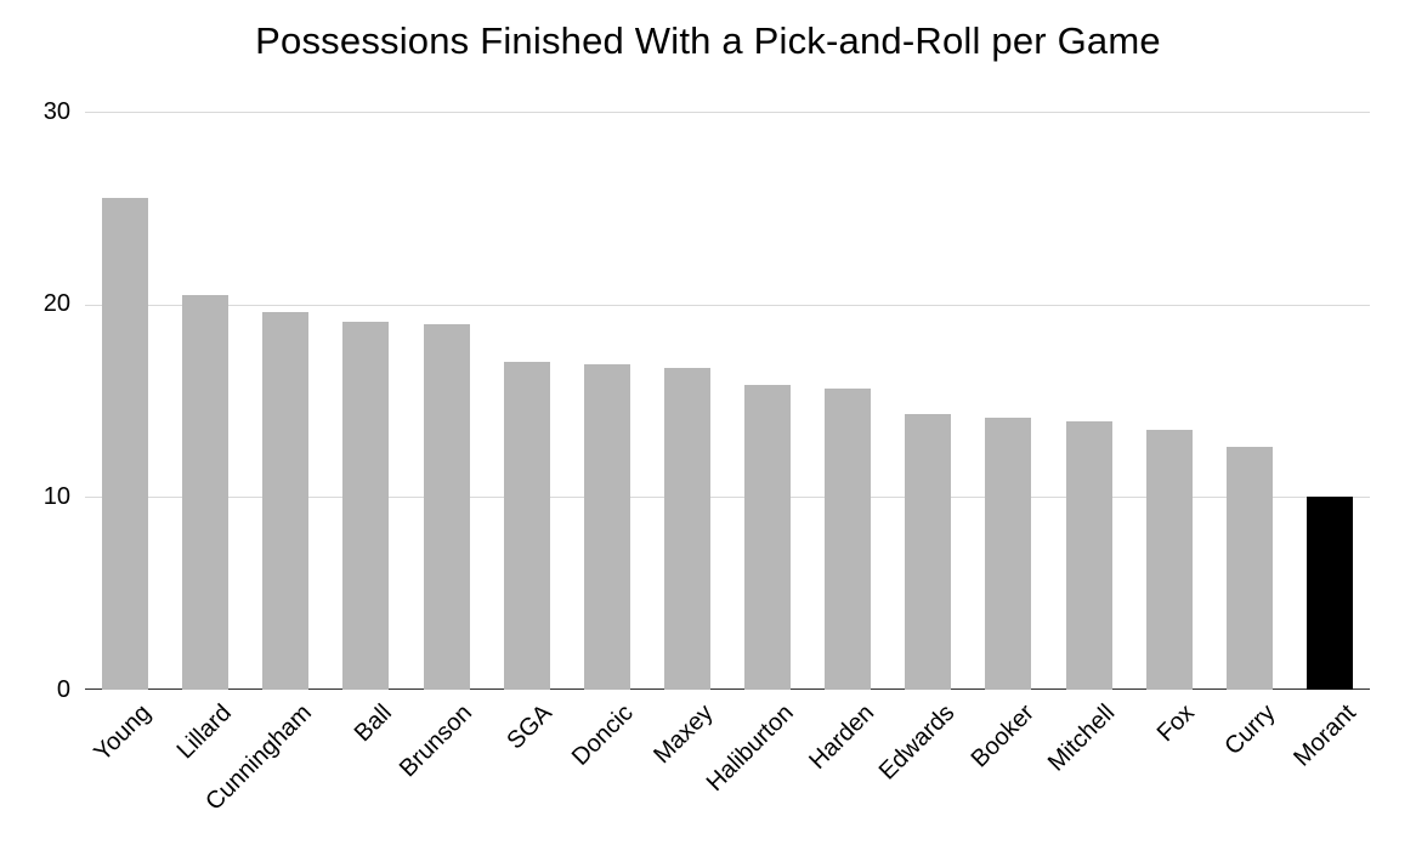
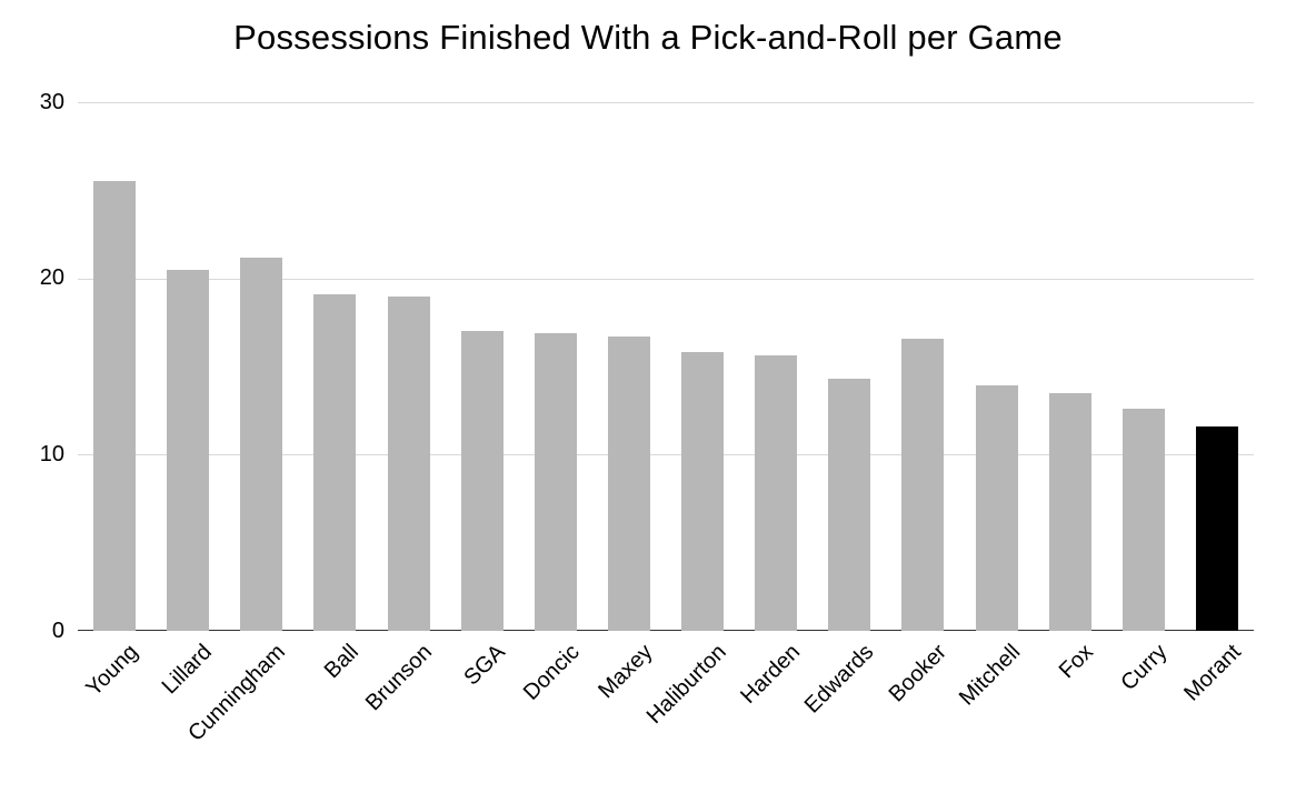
Cunningham: 19.6 -> 21.2
Booker: 14.1 -> 16.6
Morant: 10.0 -> 11.6
